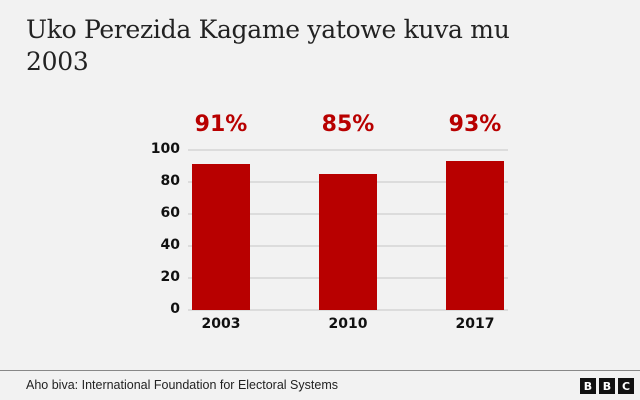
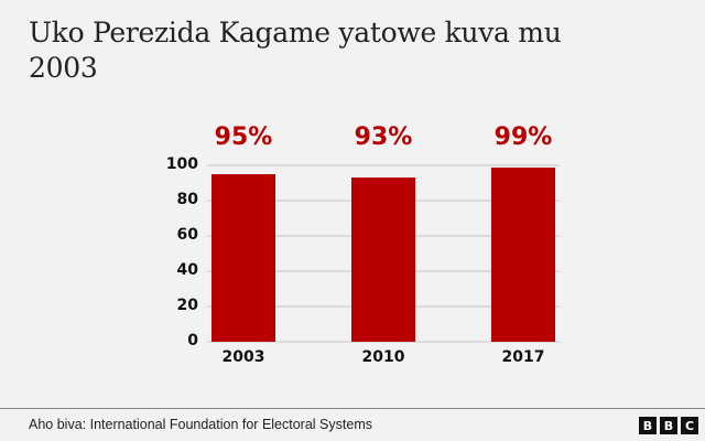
2003: 91% -> 95%
2010: 85% -> 93%
2017: 93% -> 99%
